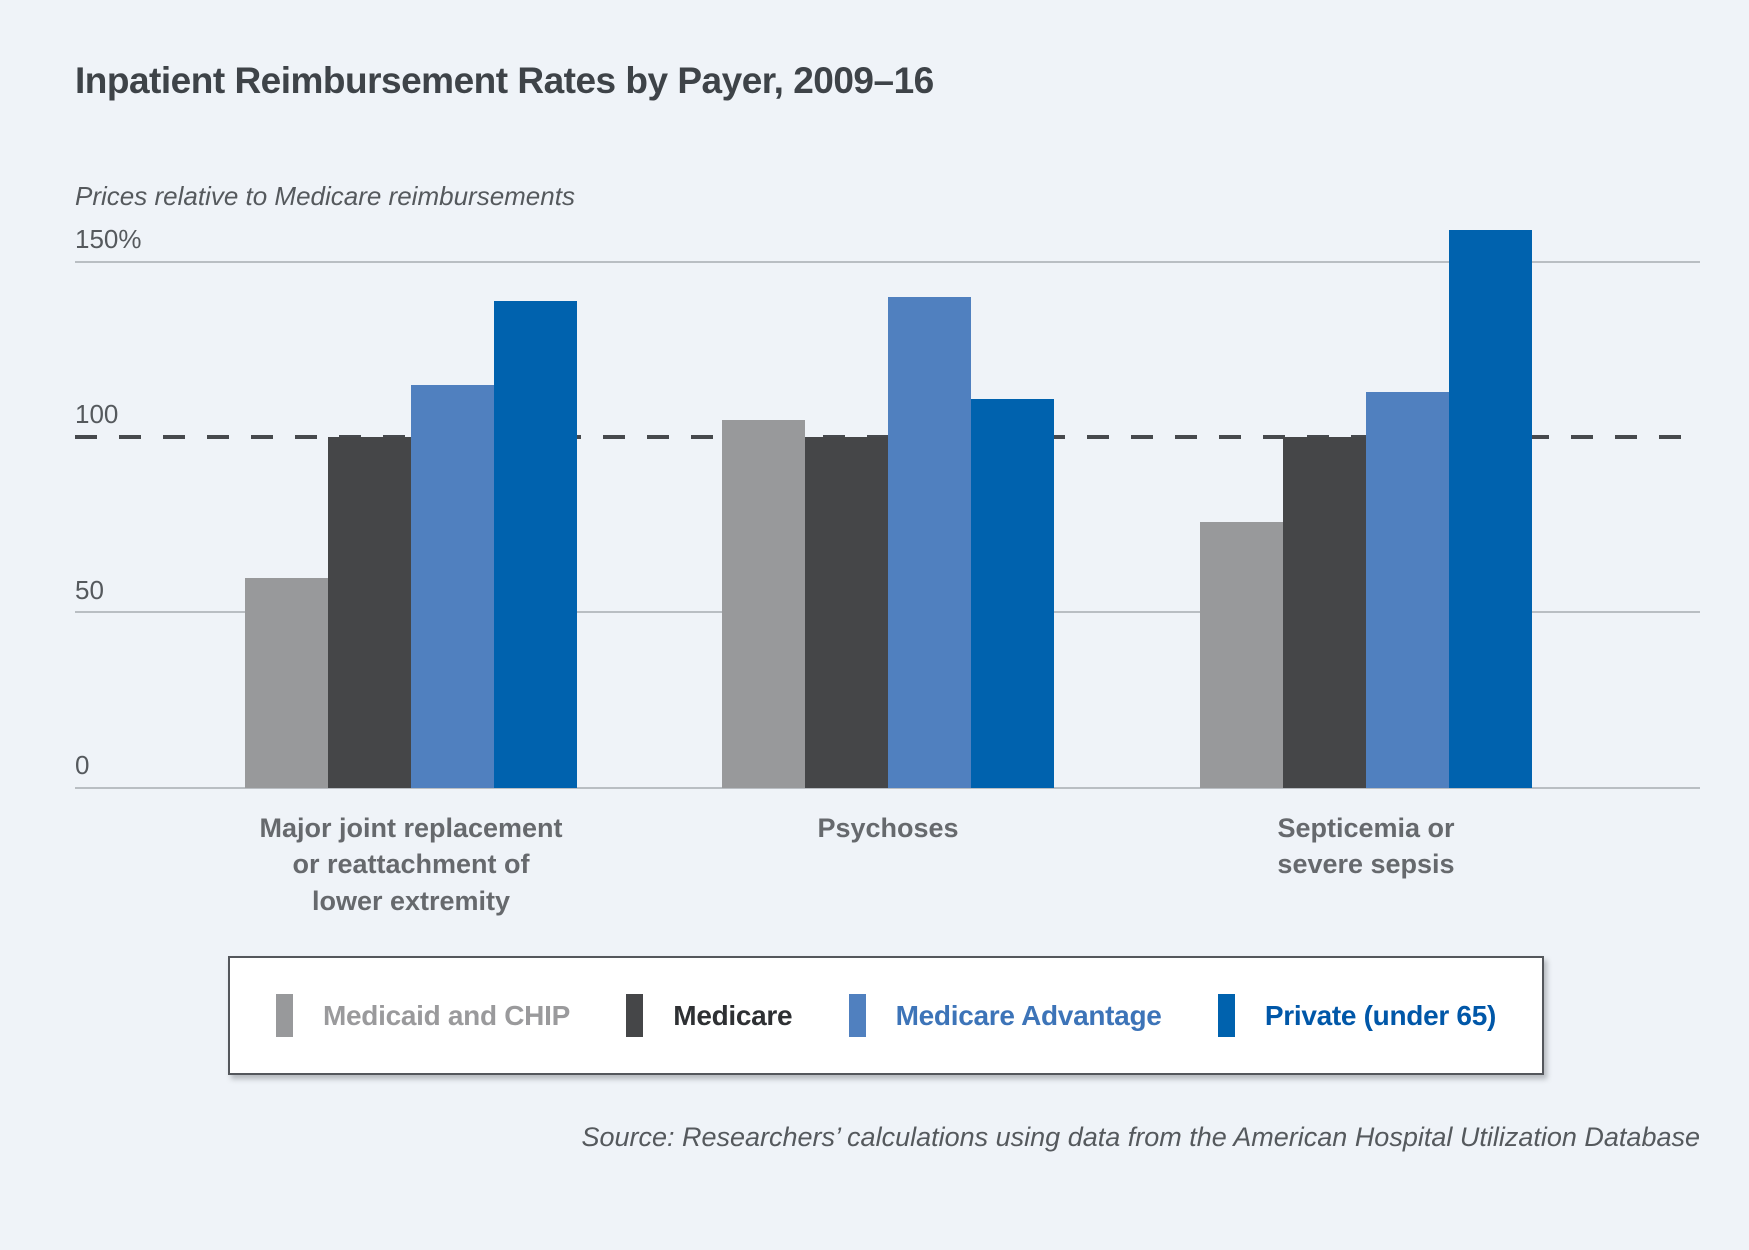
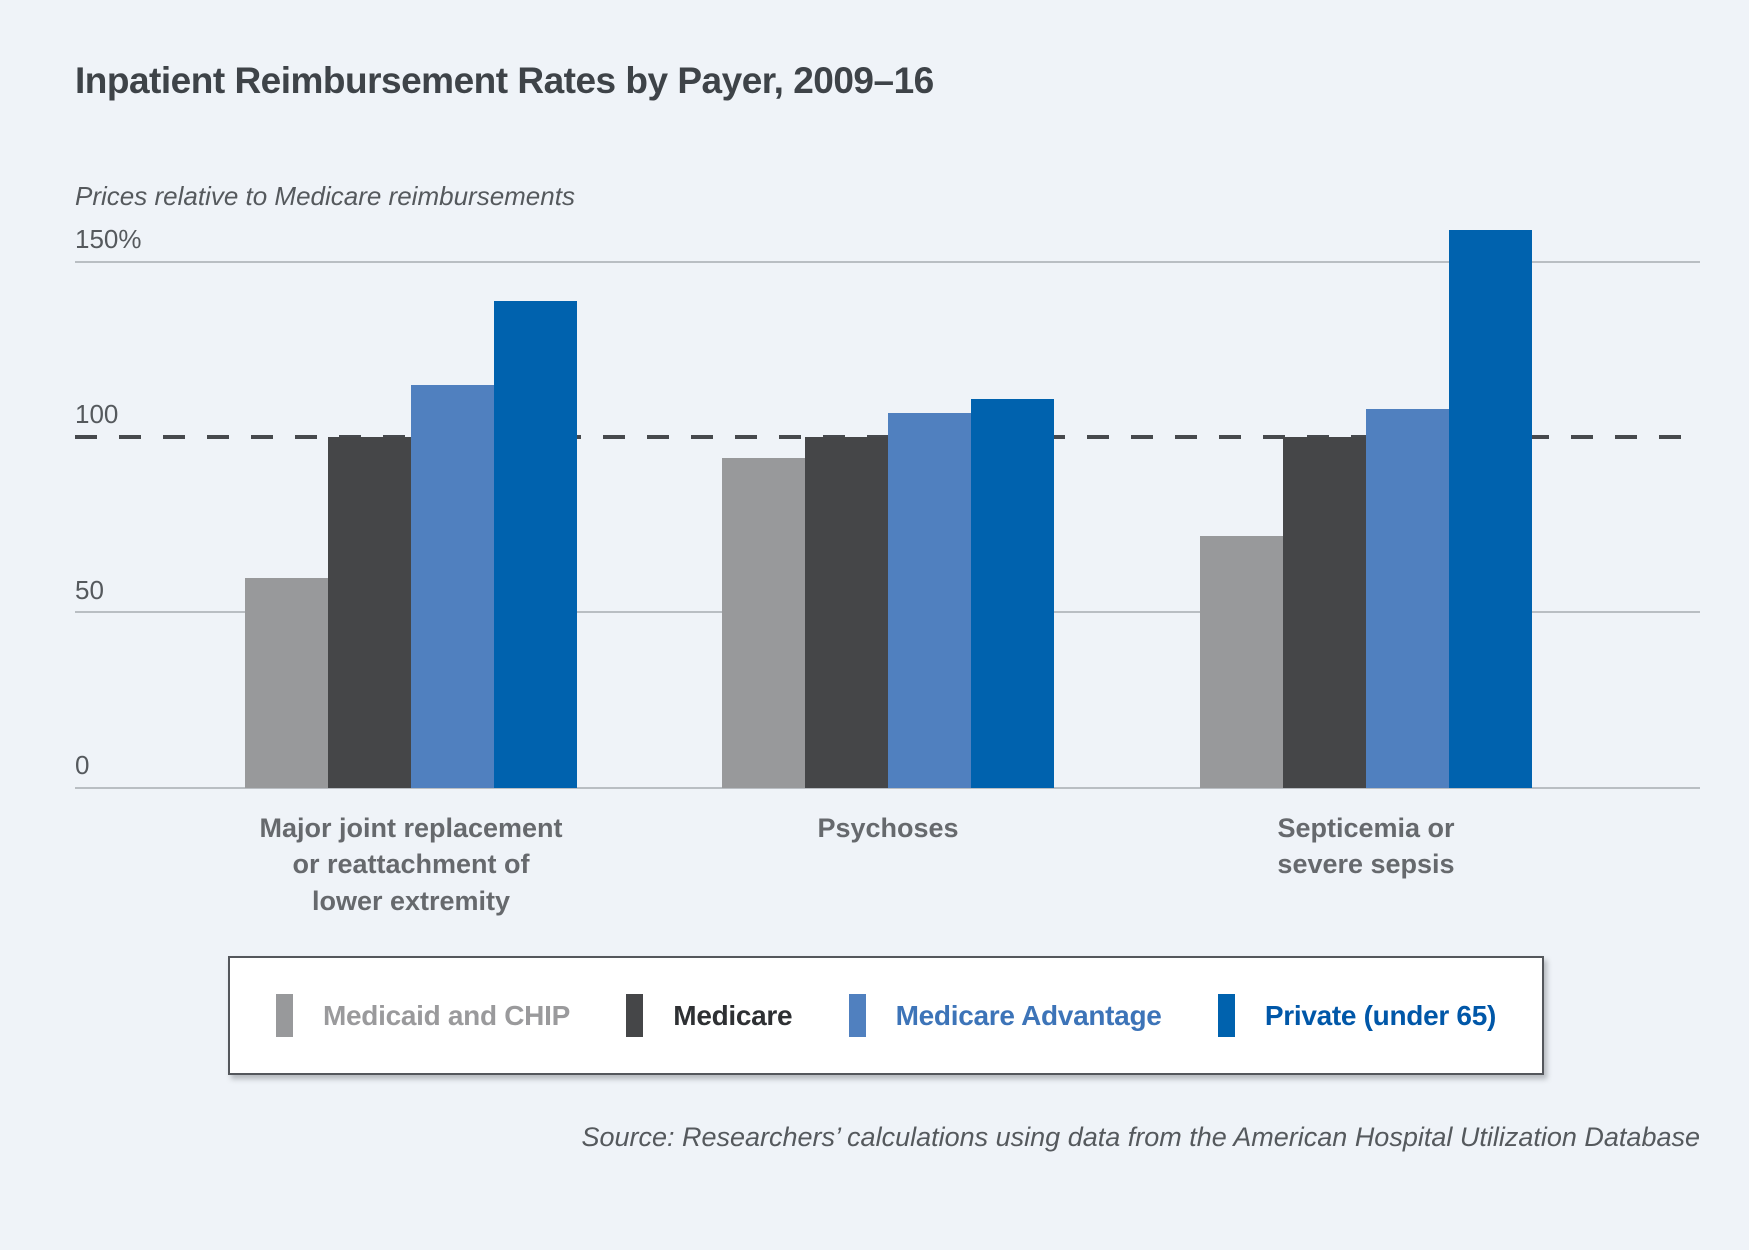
Medicaid and CHIP/Psychoses: 105% -> 94%
Medicare Advantage/Psychoses: 140% -> 107%
Medicaid and CHIP/Septicemia or severe sepsis: 76% -> 72%
Medicare Advantage/Septicemia or severe sepsis: 113% -> 108%
